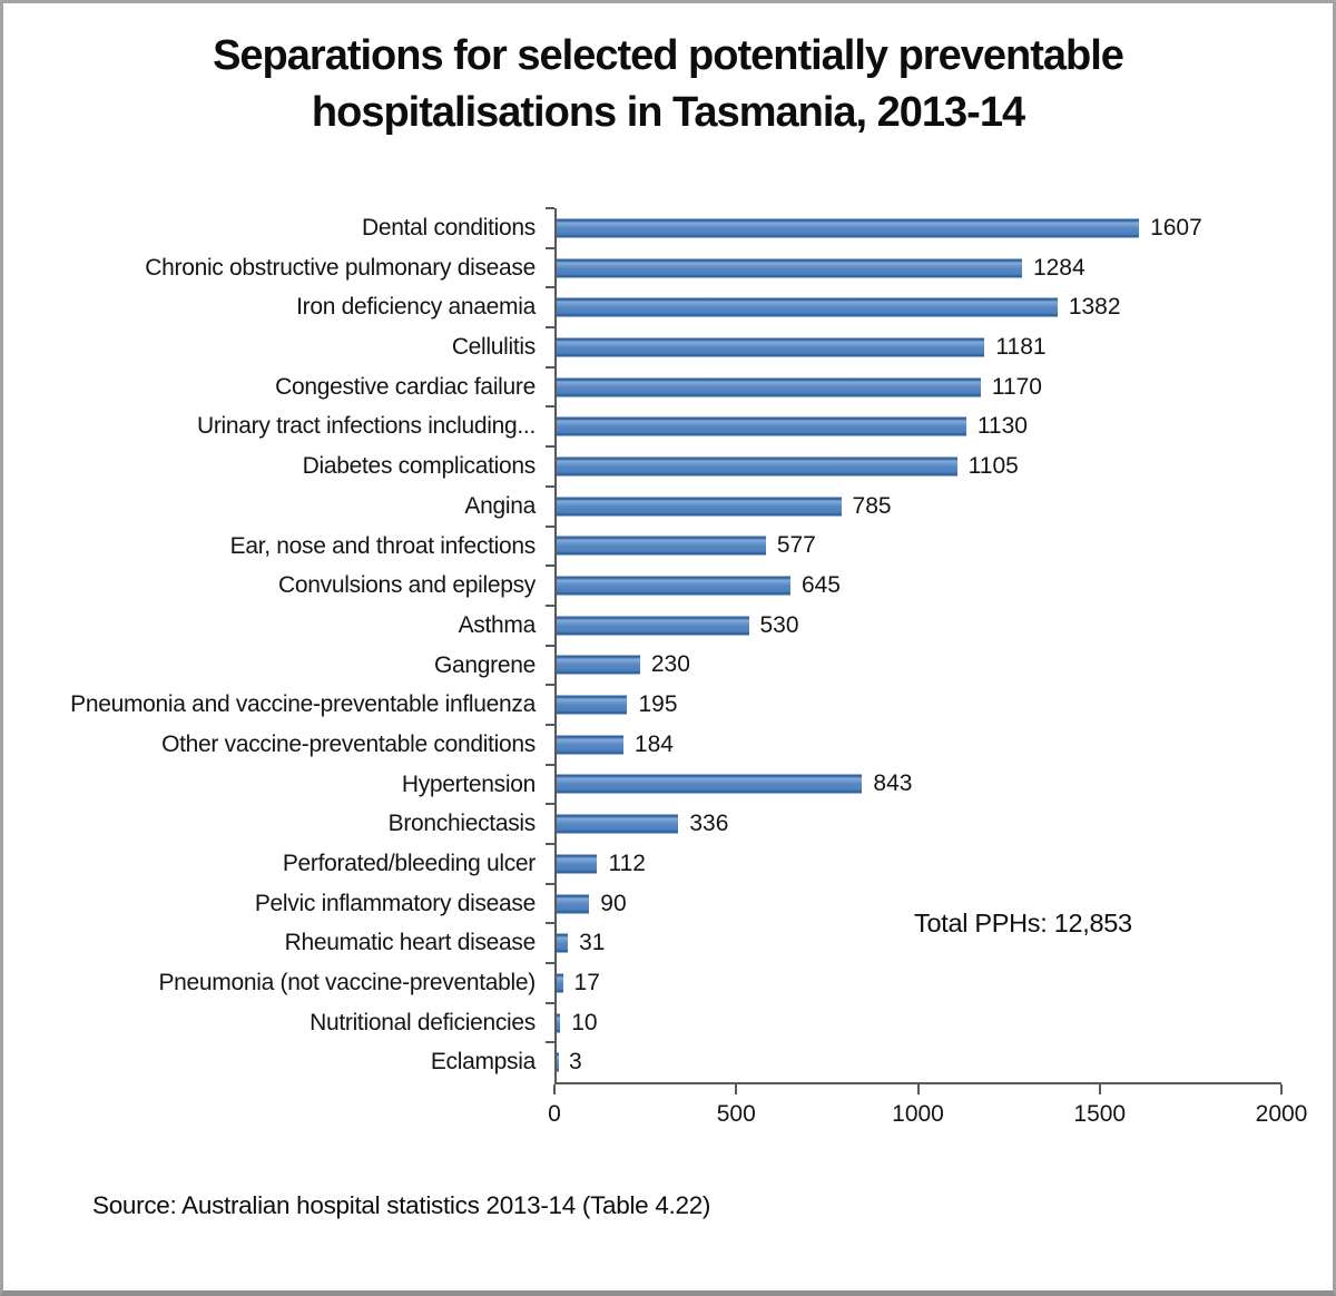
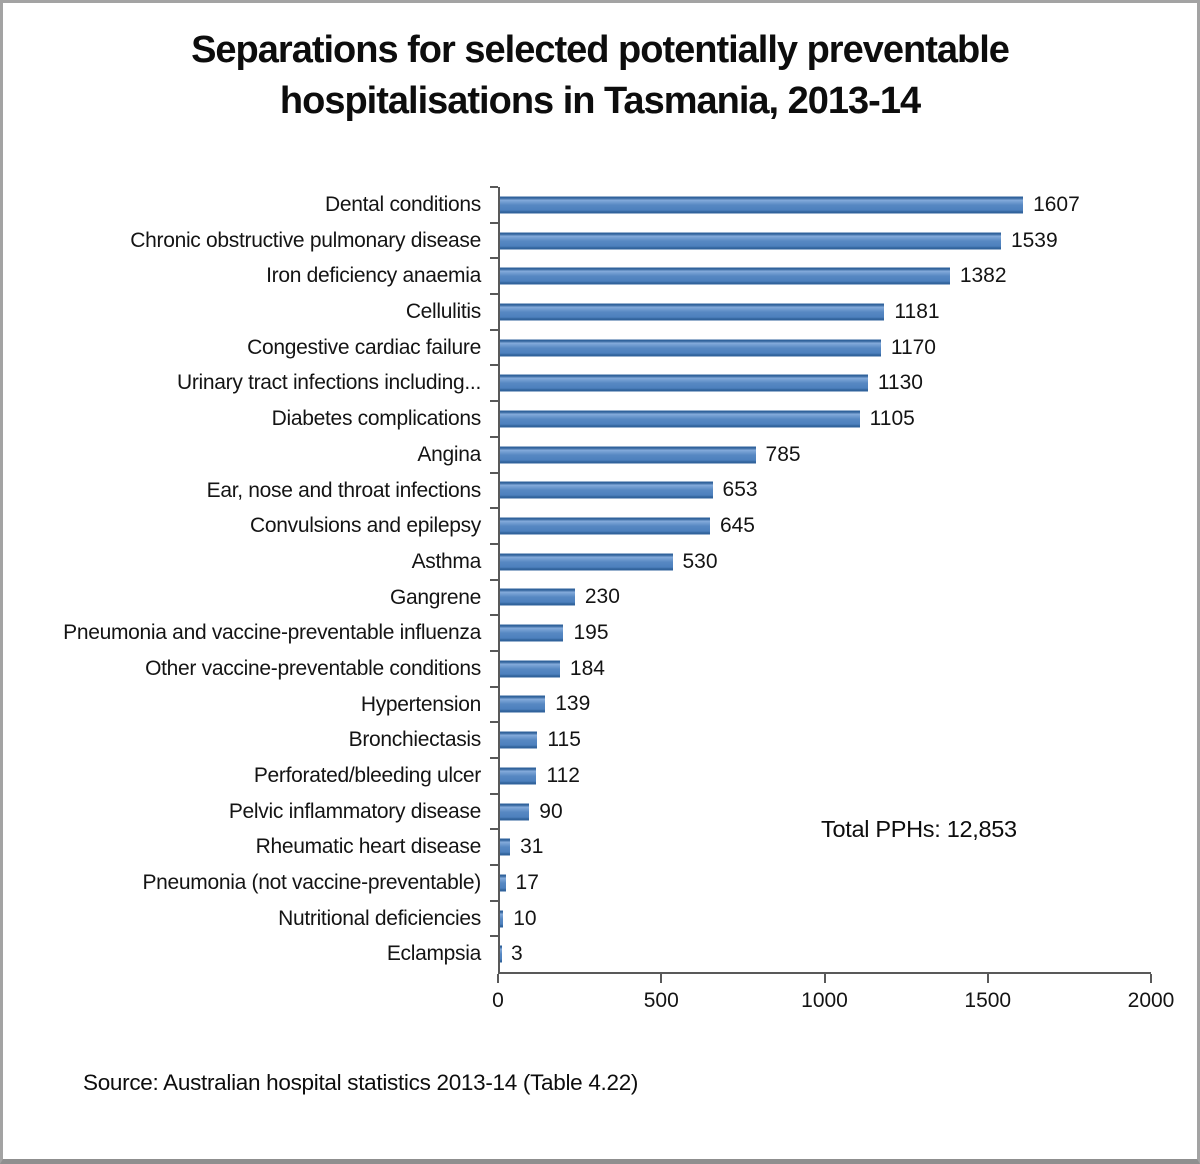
Chronic obstructive pulmonary disease: 1284 -> 1539
Ear, nose and throat infections: 577 -> 653
Hypertension: 843 -> 139
Bronchiectasis: 336 -> 115
